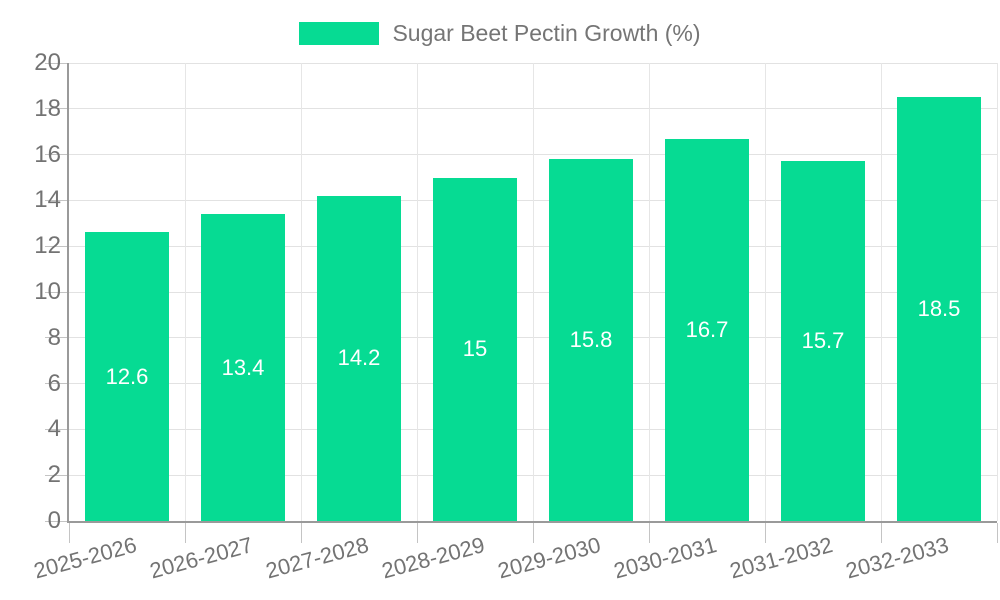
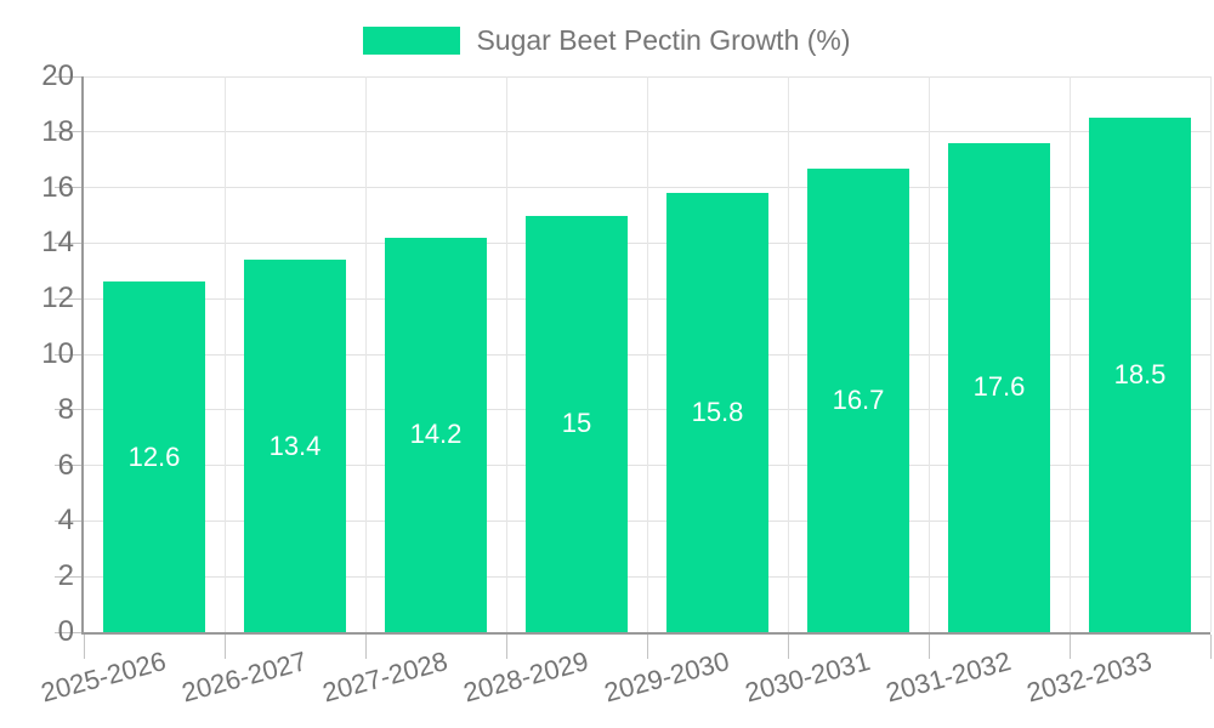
2031-2032: 15.7 -> 17.6
